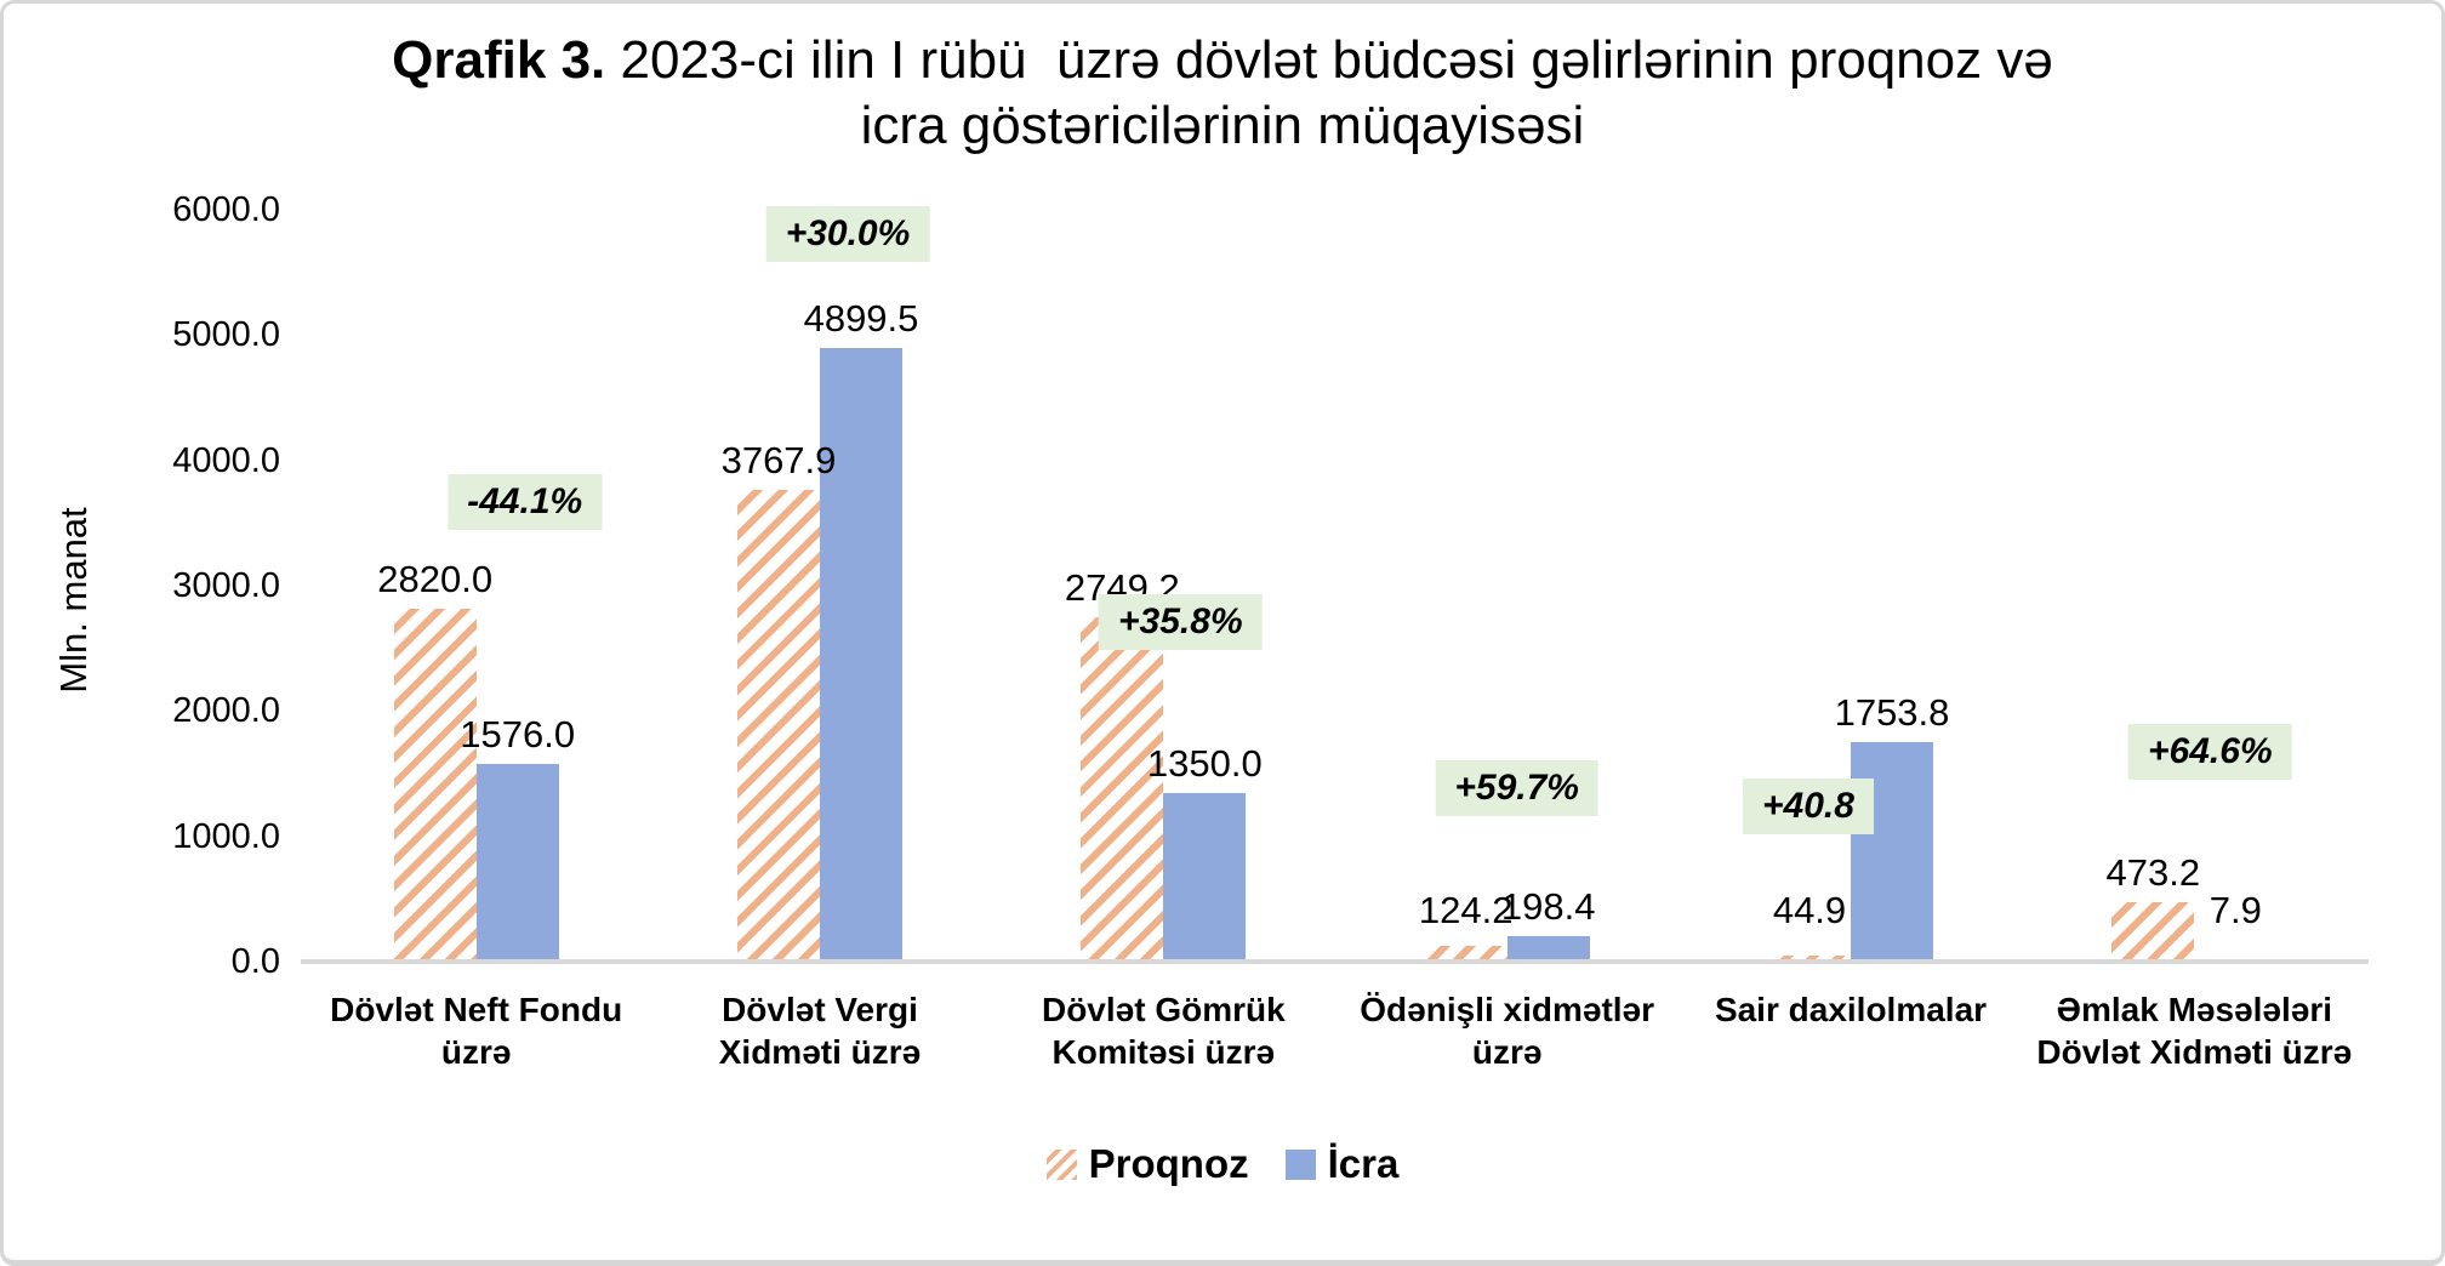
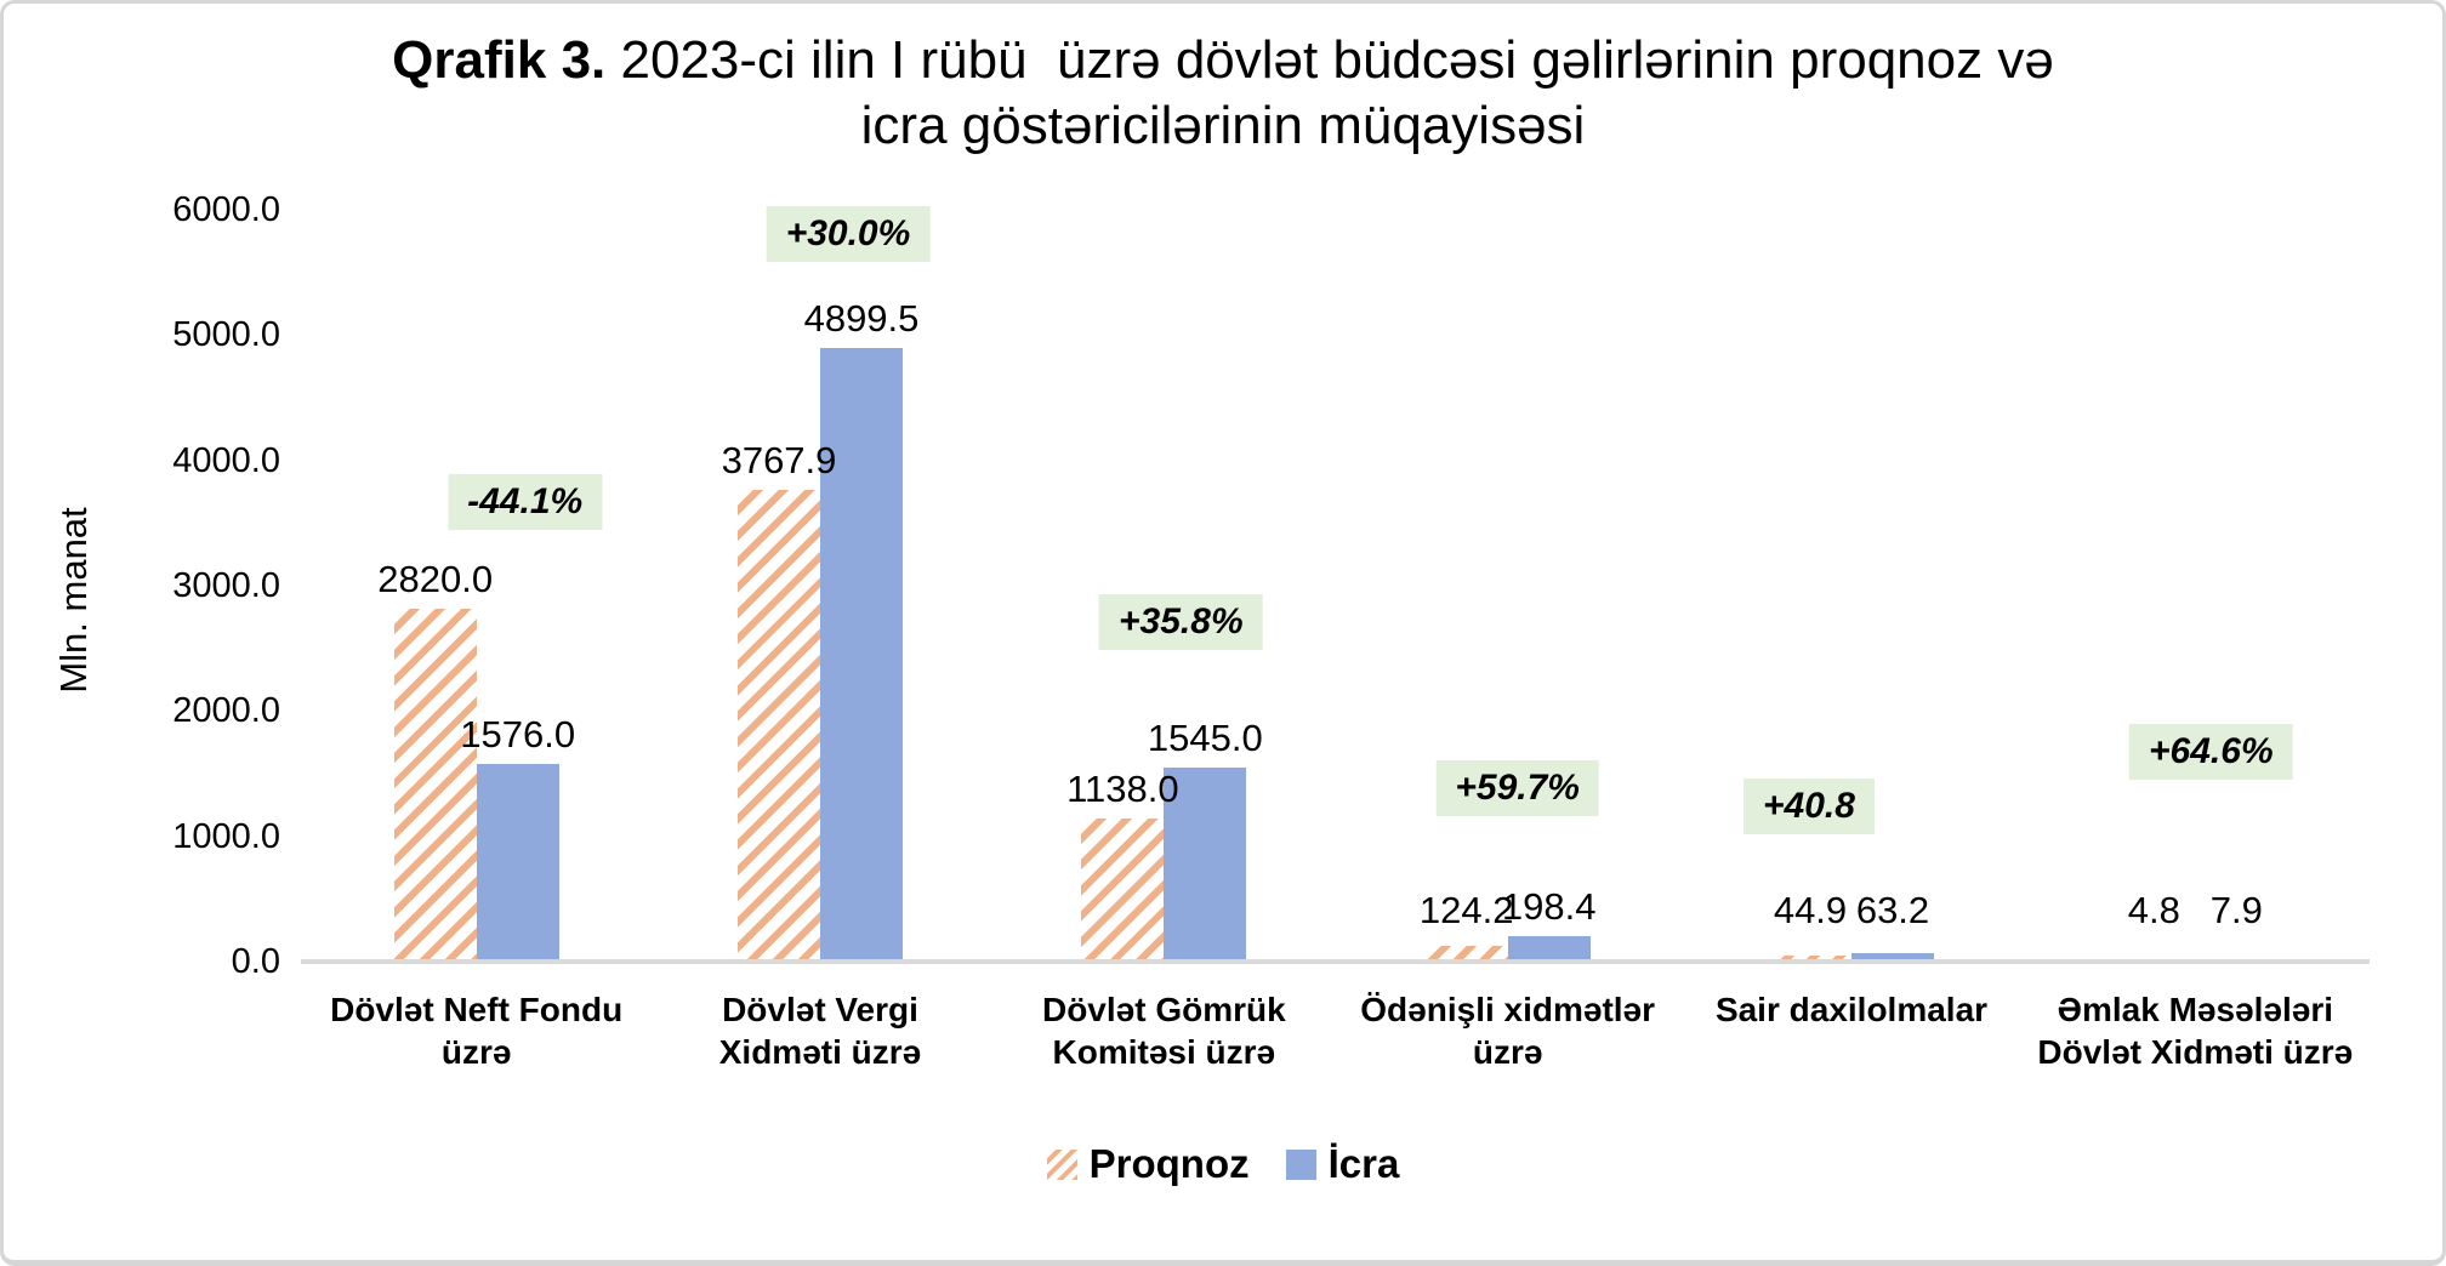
Proqnoz/Dövlət Gömrük Komitəsi üzrə: 2749.2 -> 1138.0
İcra/Dövlət Gömrük Komitəsi üzrə: 1350.0 -> 1545.0
İcra/Sair daxilolmalar: 1753.8 -> 63.2
Proqnoz/Əmlak Məsələləri Dövlət Xidməti üzrə: 473.2 -> 4.8
